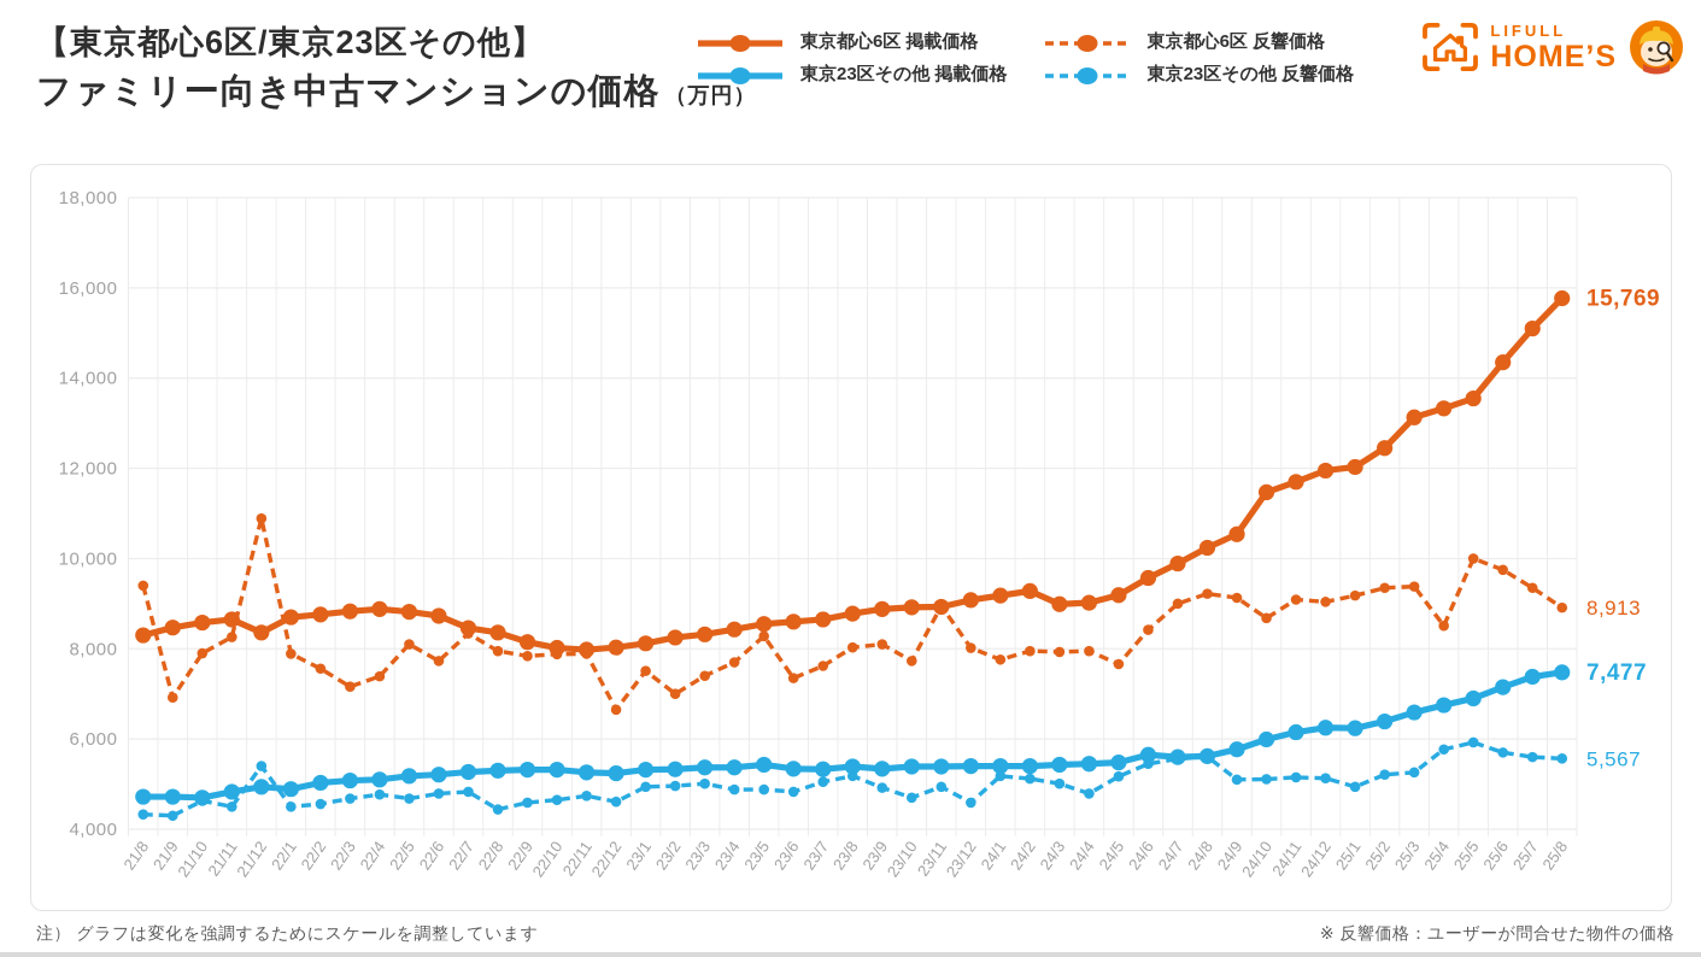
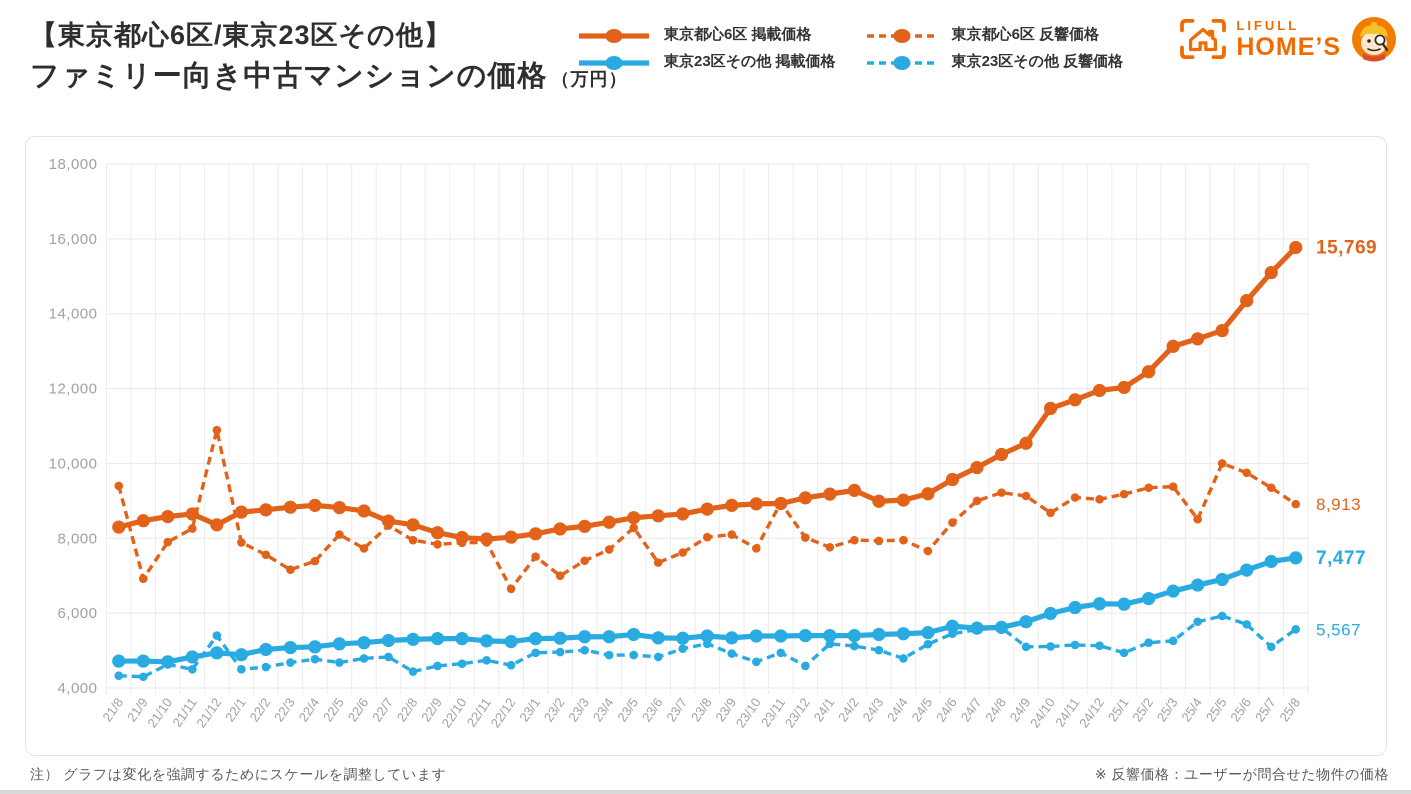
東京23区その他 反響価格/25/7: 5600 -> 5100
